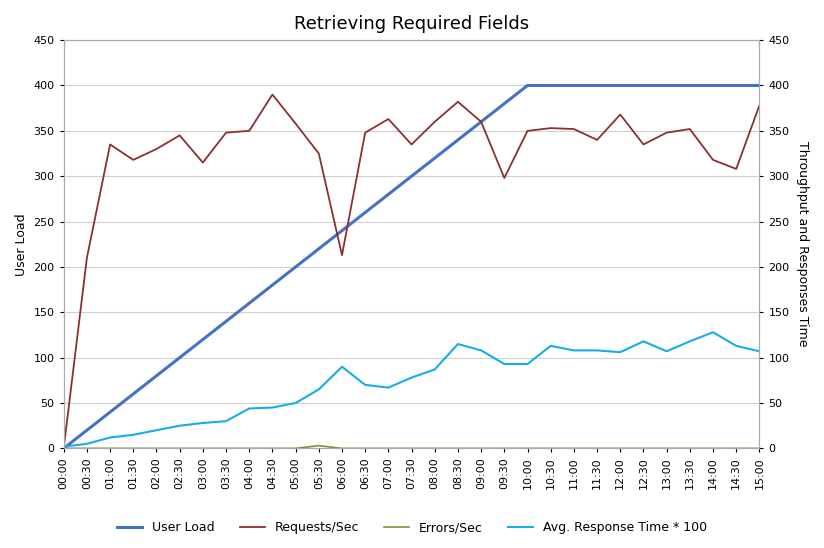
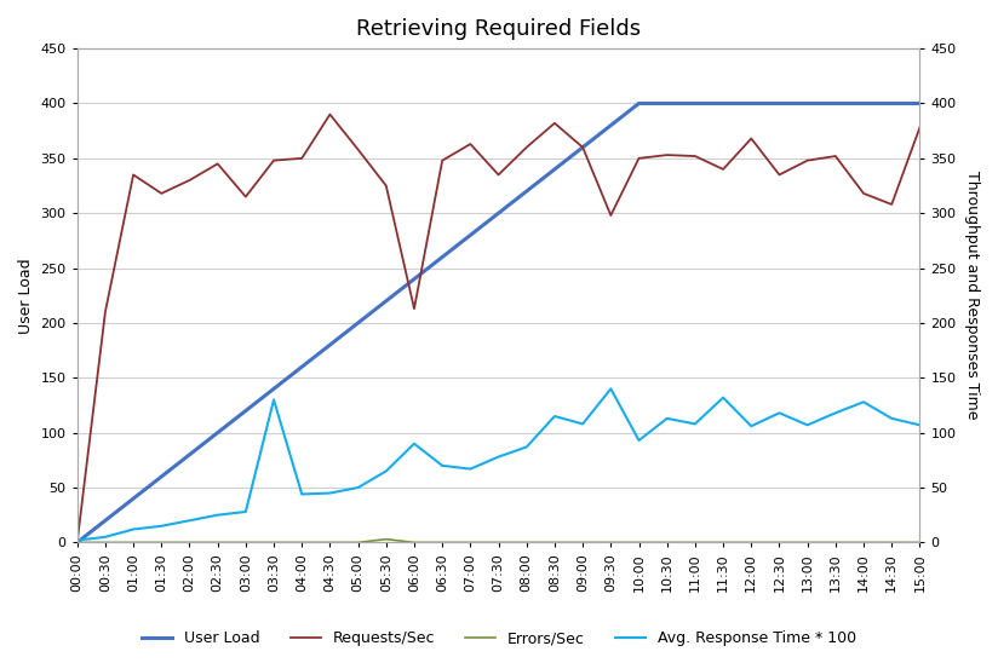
Avg. Response Time * 100/03:30: 30 -> 130
Avg. Response Time * 100/09:30: 93 -> 140
Avg. Response Time * 100/11:30: 108 -> 132
